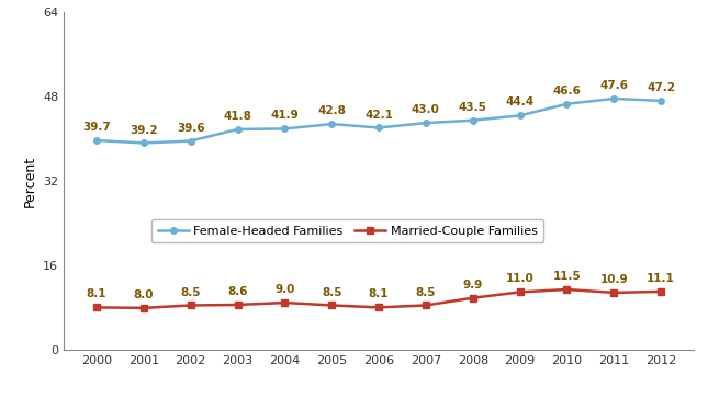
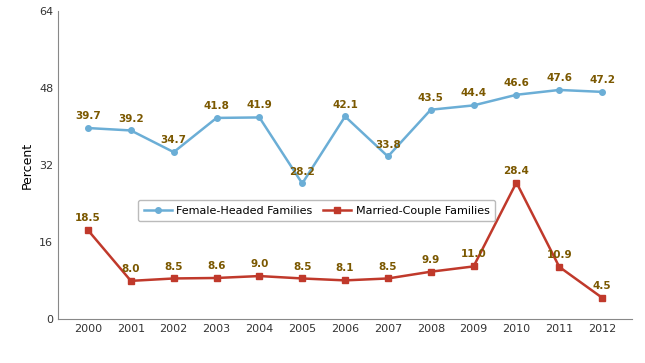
Married-Couple Families/2000: 8.1 -> 18.5
Female-Headed Families/2002: 39.6 -> 34.7
Female-Headed Families/2005: 42.8 -> 28.2
Female-Headed Families/2007: 43.0 -> 33.8
Married-Couple Families/2010: 11.5 -> 28.4
Married-Couple Families/2012: 11.1 -> 4.5
